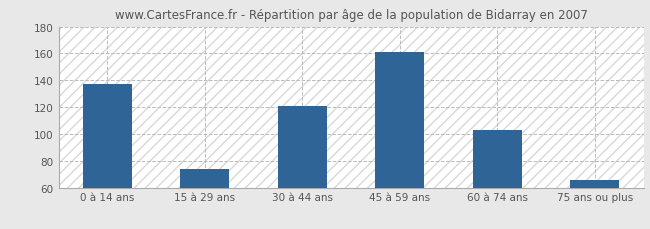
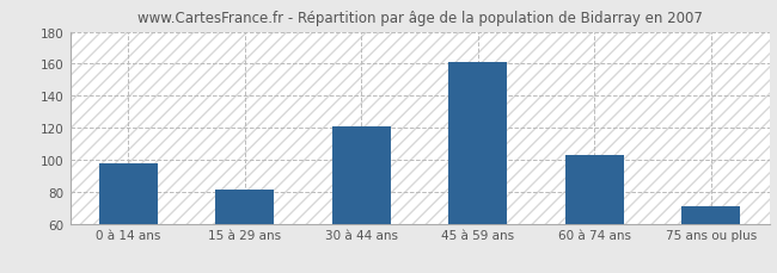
0 à 14 ans: 137 -> 98
15 à 29 ans: 74 -> 81
75 ans ou plus: 66 -> 71
